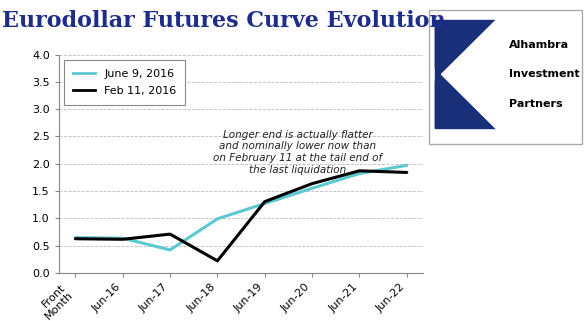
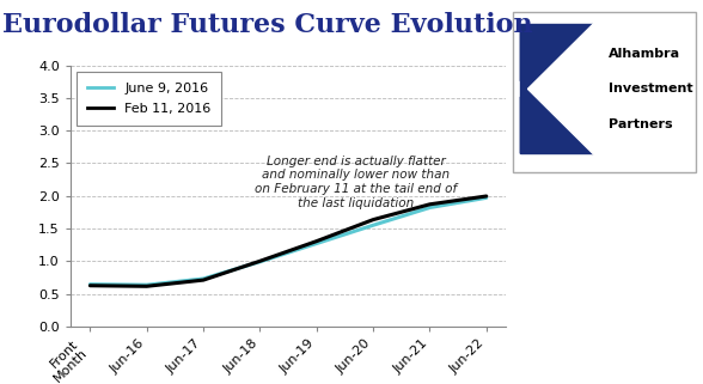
June 9, 2016/Jun-17: 0.42 -> 0.73
Feb 11, 2016/Jun-18: 0.22 -> 1.00
Feb 11, 2016/Jun-22: 1.84 -> 2.00
